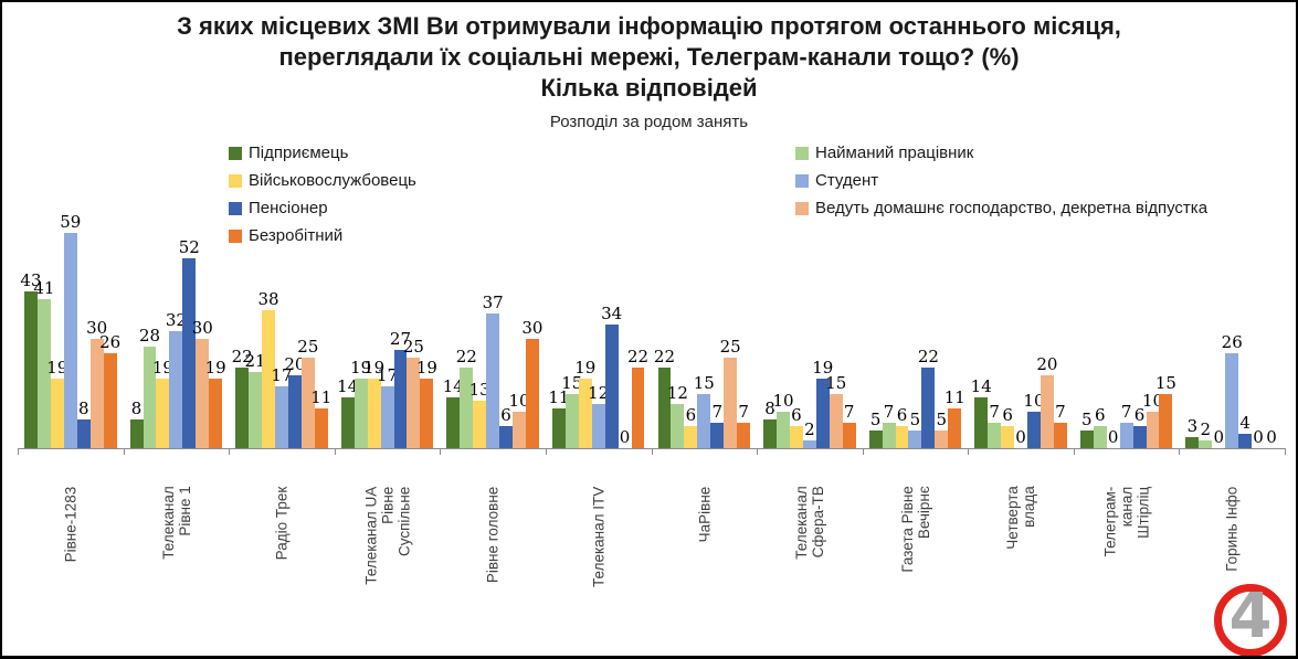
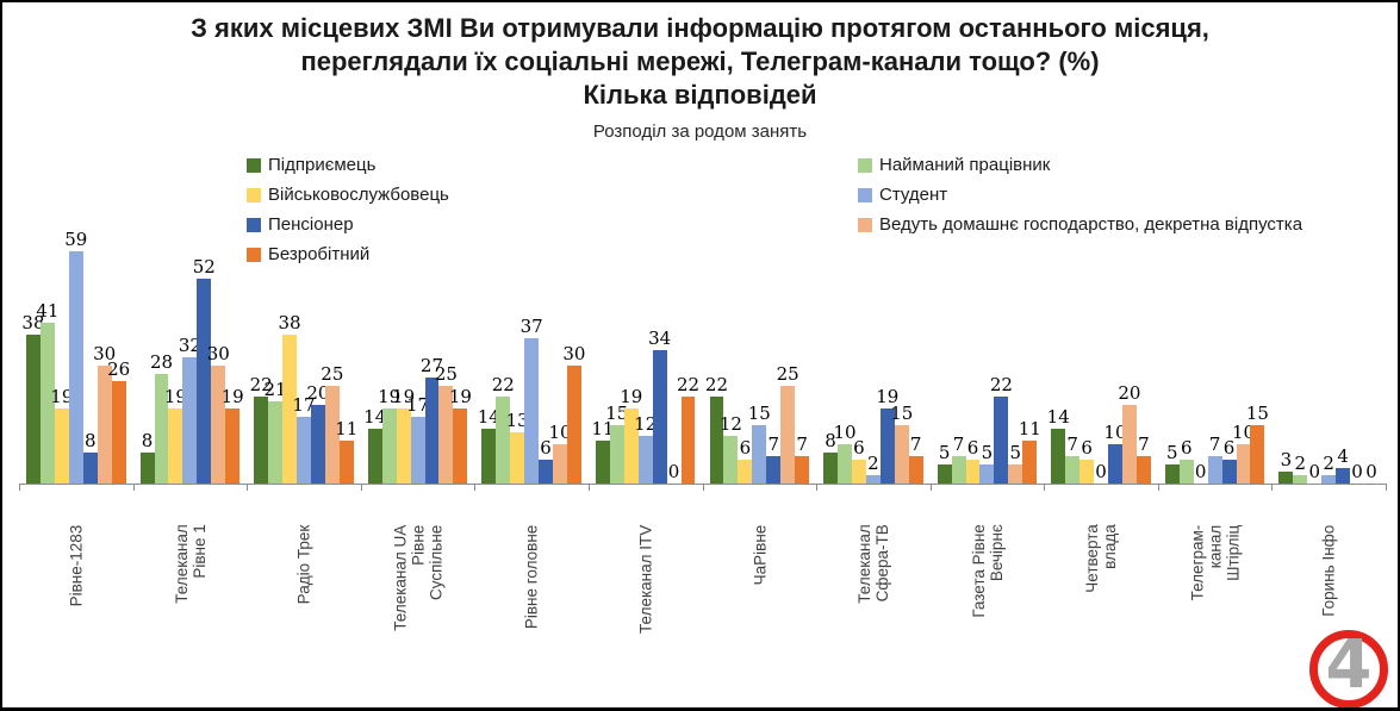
Підприємець/Рівне-1283: 43 -> 38
Студент/Горинь Інфо: 26 -> 2
